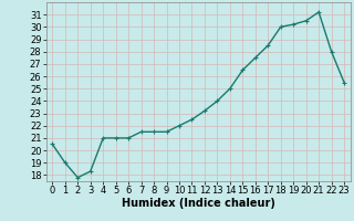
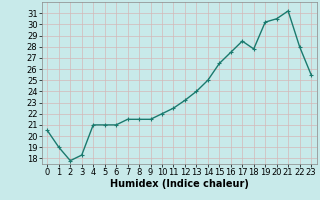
18: 30.0 -> 27.8
